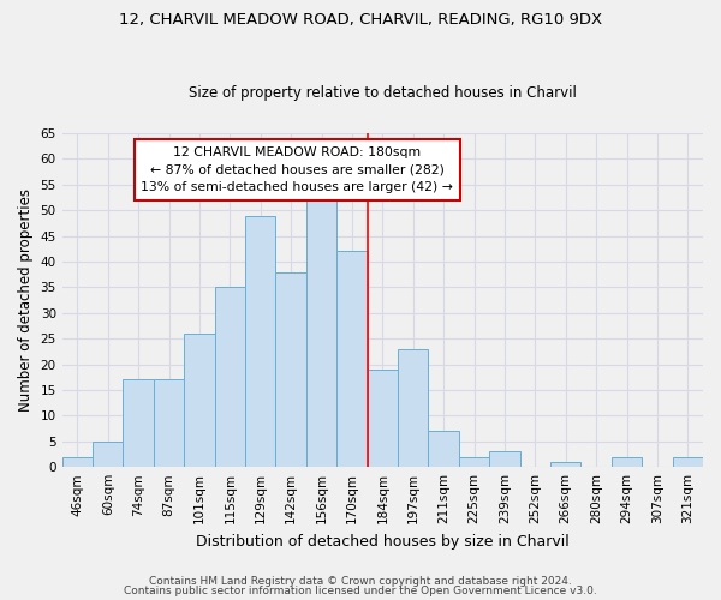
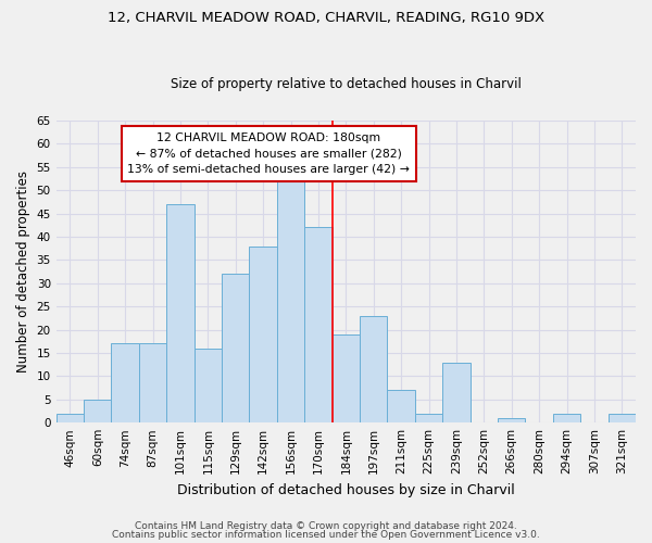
101sqm: 26 -> 47
115sqm: 35 -> 16
129sqm: 49 -> 32
239sqm: 3 -> 13
